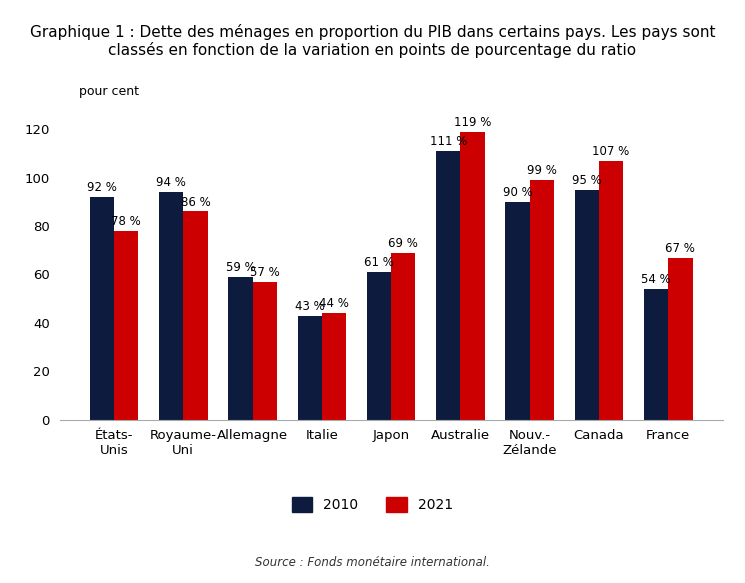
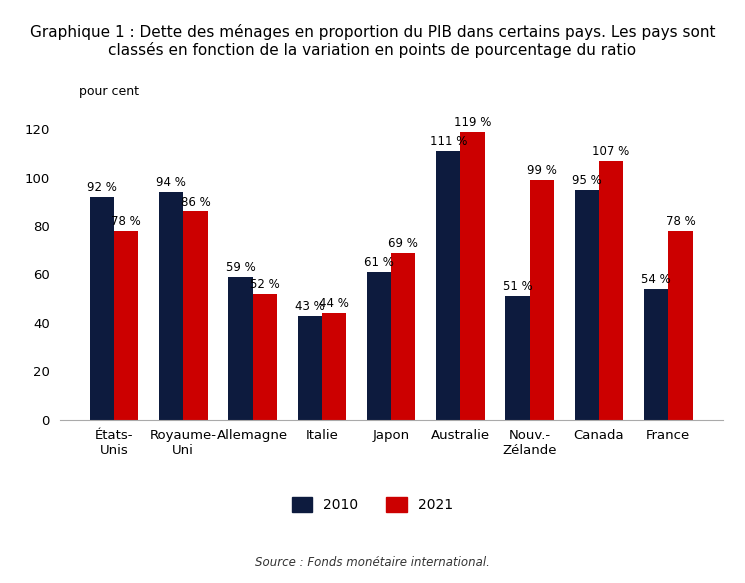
2021/Allemagne: 57 -> 52
2010/Nouv.- Zélande: 90 -> 51
2021/France: 67 -> 78
